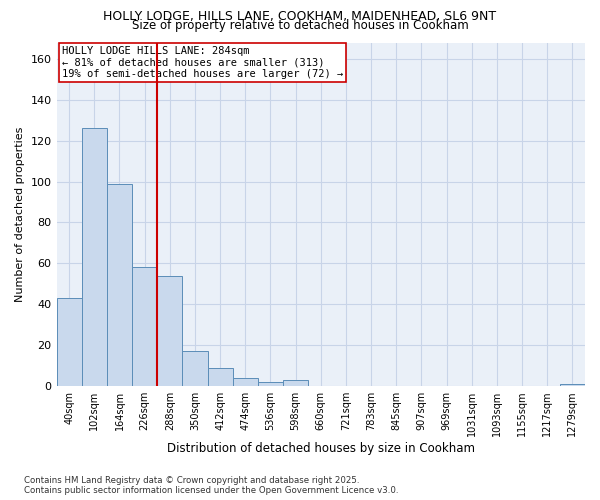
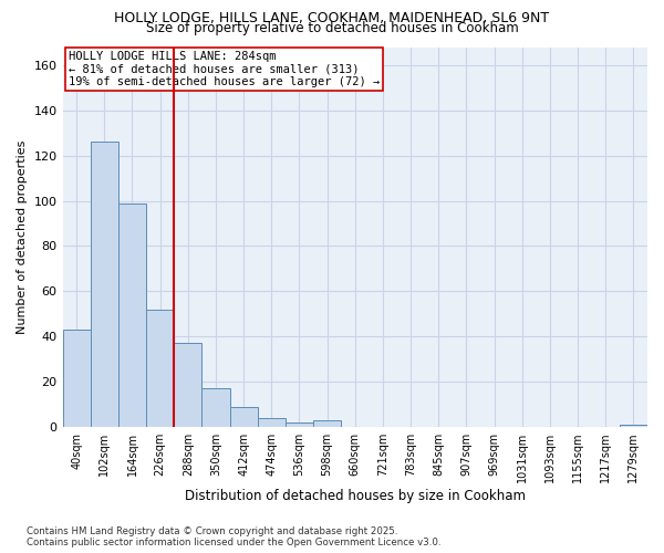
226sqm: 58 -> 52
288sqm: 54 -> 37
